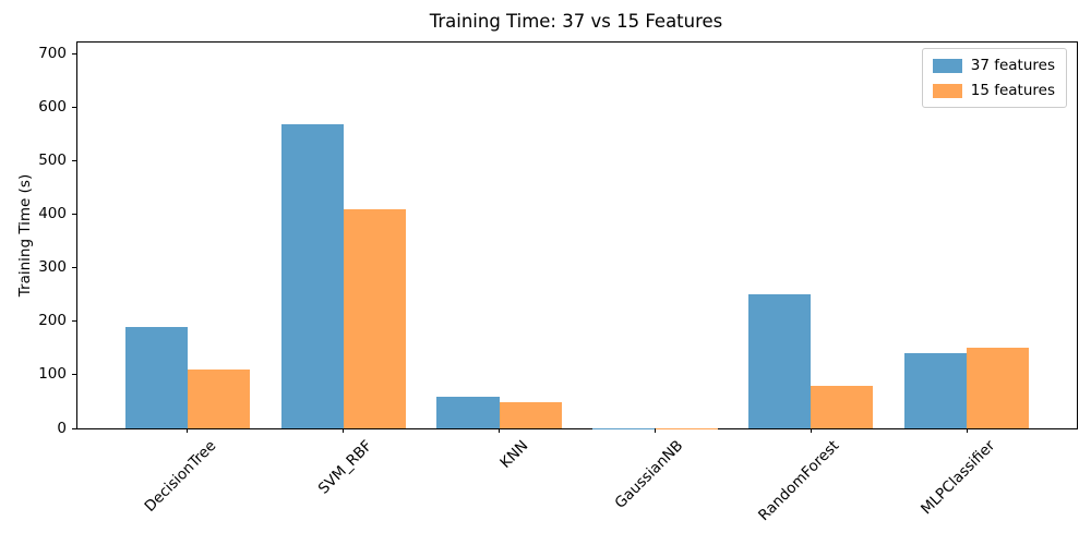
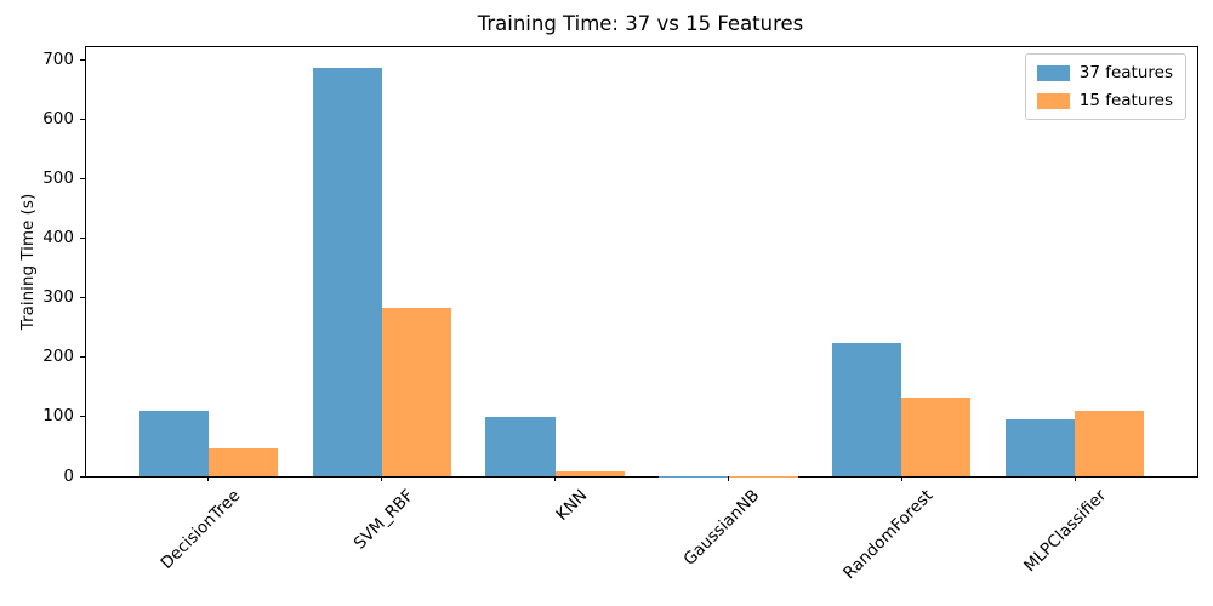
37 features/DecisionTree: 190 -> 110
15 features/DecisionTree: 110 -> 50
37 features/SVM_RBF: 570 -> 690
15 features/SVM_RBF: 410 -> 280
37 features/KNN: 60 -> 100
15 features/KNN: 50 -> 10
37 features/RandomForest: 250 -> 220
15 features/RandomForest: 80 -> 130
37 features/MLPClassifier: 140 -> 100
15 features/MLPClassifier: 150 -> 110
